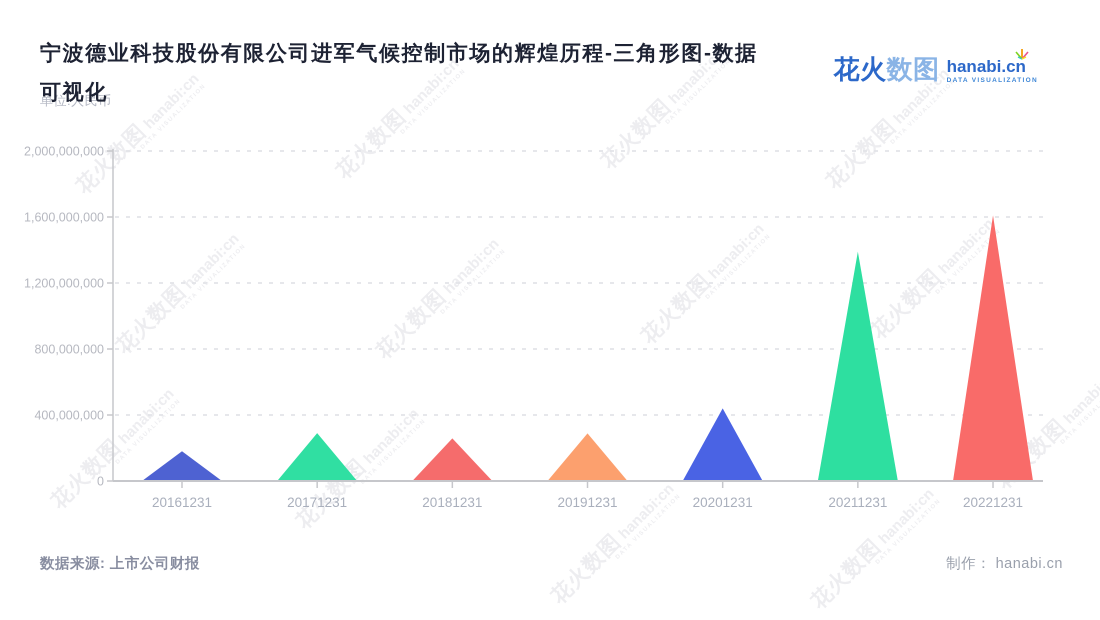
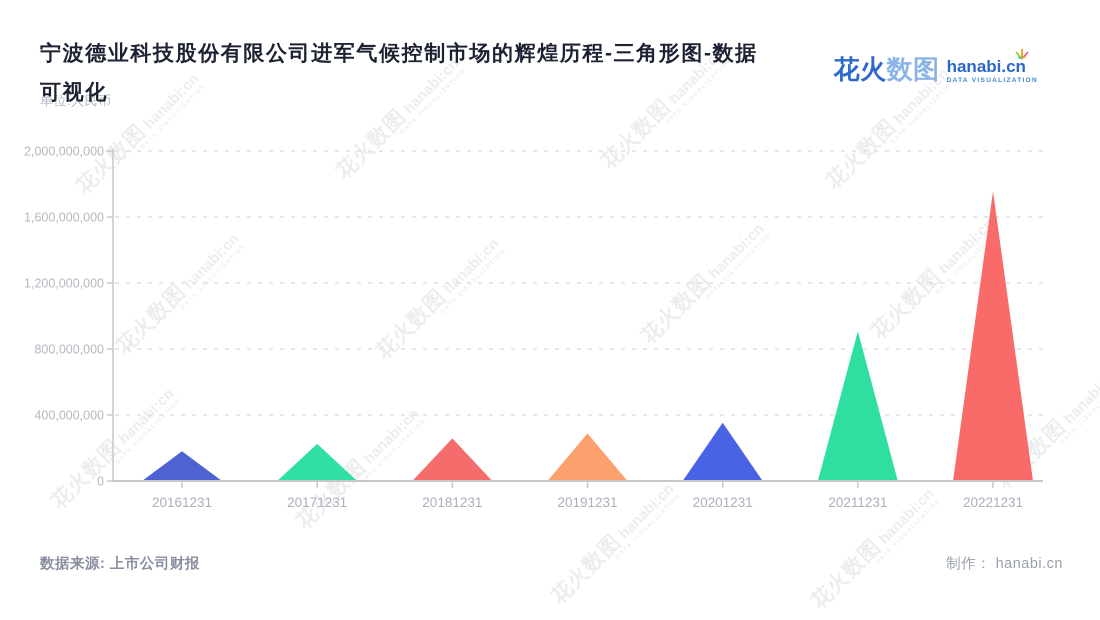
20171231: 290000000 -> 220000000
20201231: 440000000 -> 350000000
20211231: 1390000000 -> 910000000
20221231: 1610000000 -> 1760000000
